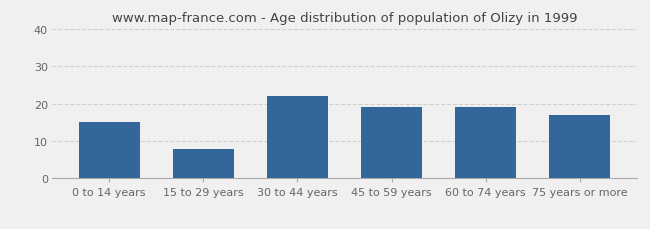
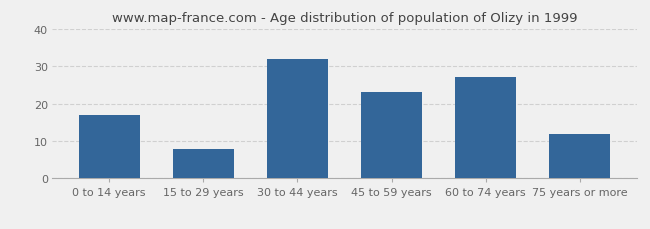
0 to 14 years: 15 -> 17
30 to 44 years: 22 -> 32
45 to 59 years: 19 -> 23
60 to 74 years: 19 -> 27
75 years or more: 17 -> 12
